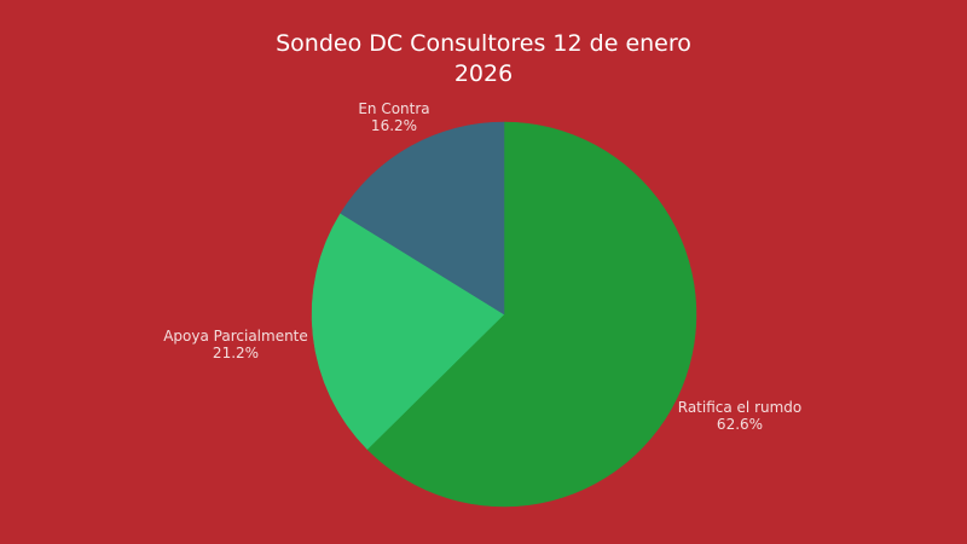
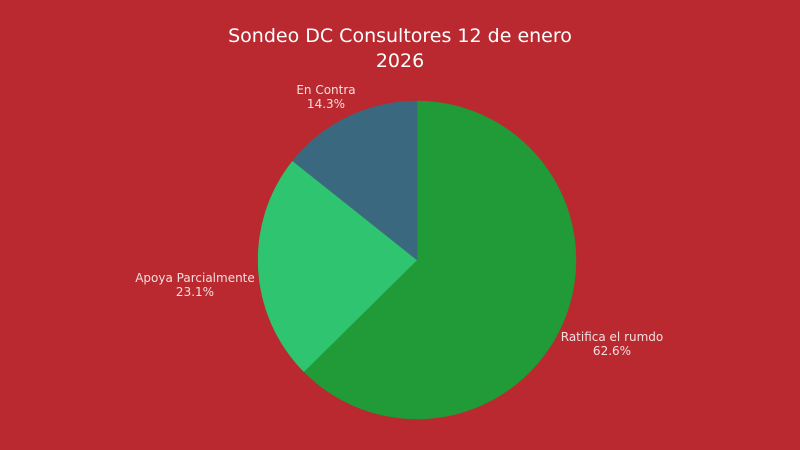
Apoya Parcialmente: 21.2% -> 23.1%
En Contra: 16.2% -> 14.3%
